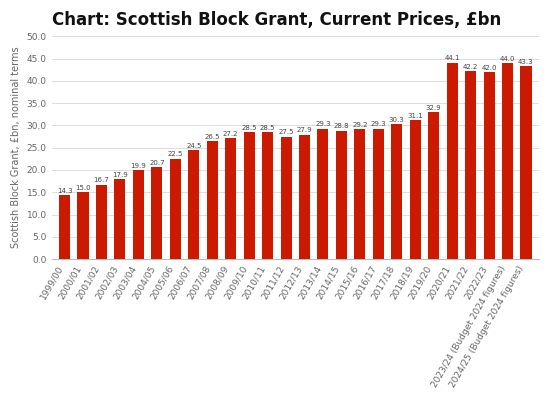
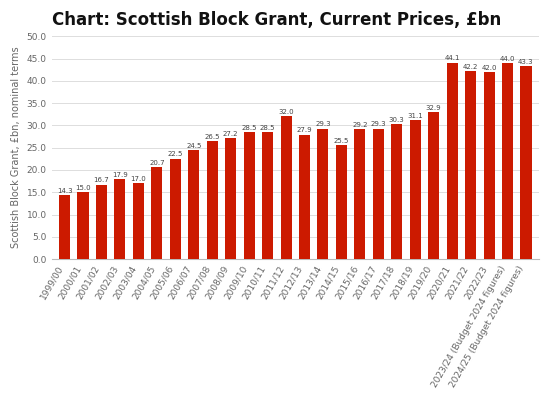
2003/04: 19.9 -> 17.0
2011/12: 27.5 -> 32.0
2014/15: 28.8 -> 25.5
